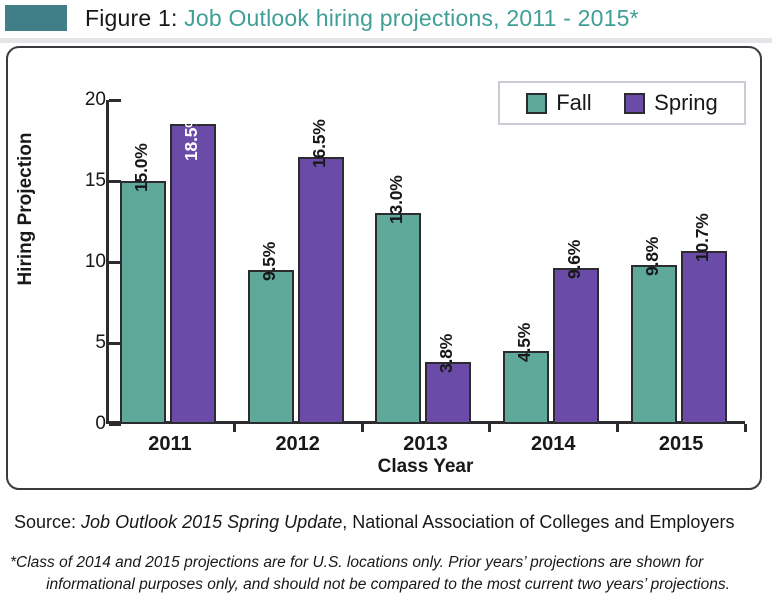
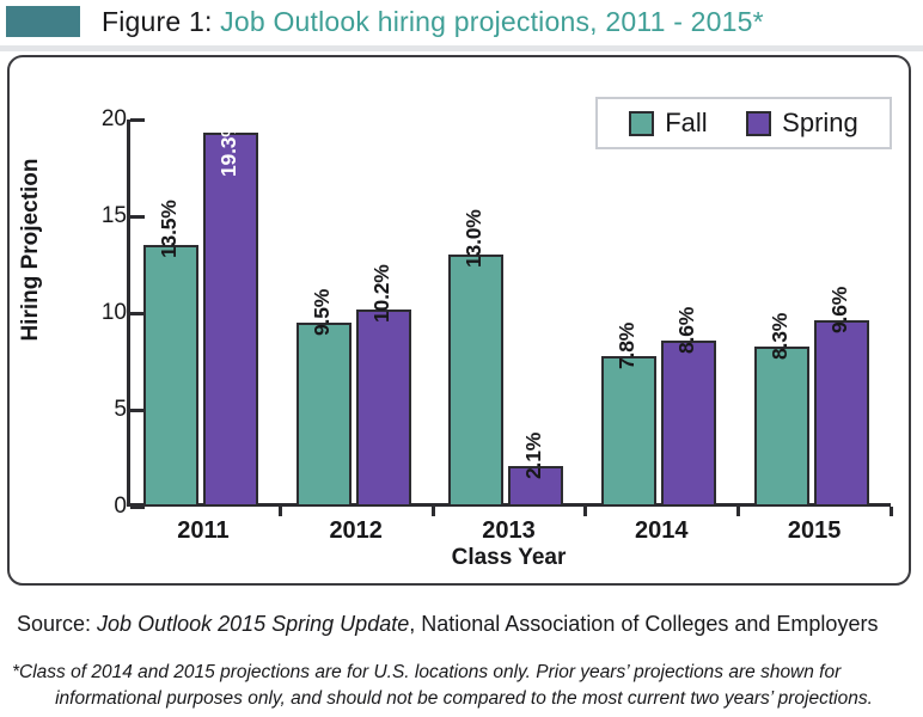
Fall/2011: 15.0% -> 13.5%
Spring/2011: 18.5% -> 19.3%
Spring/2012: 16.5% -> 10.2%
Spring/2013: 3.8% -> 2.1%
Fall/2014: 4.5% -> 7.8%
Spring/2014: 9.6% -> 8.6%
Fall/2015: 9.8% -> 8.3%
Spring/2015: 10.7% -> 9.6%
